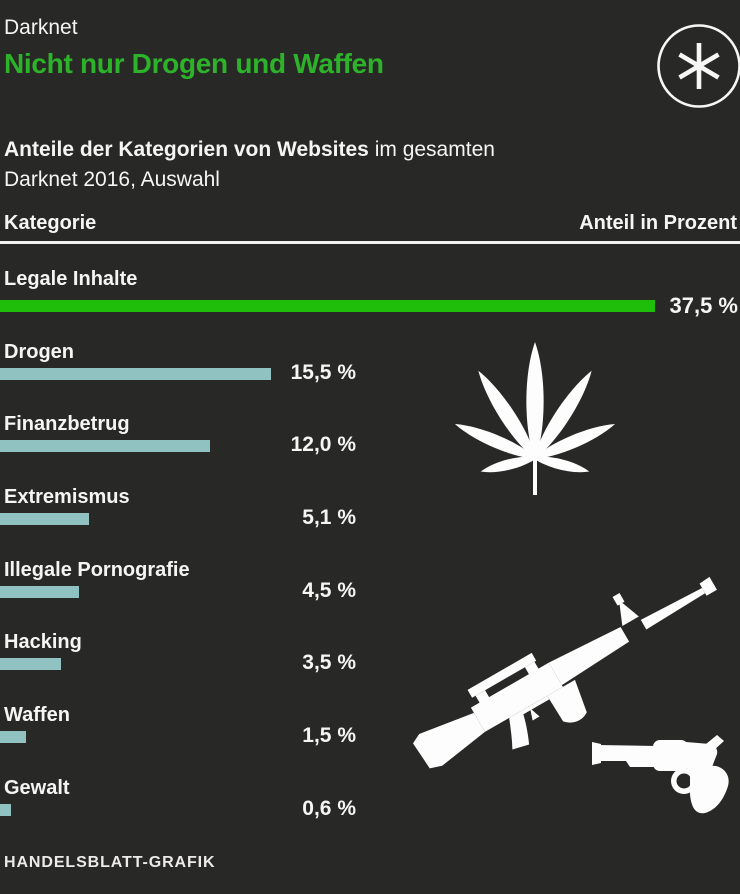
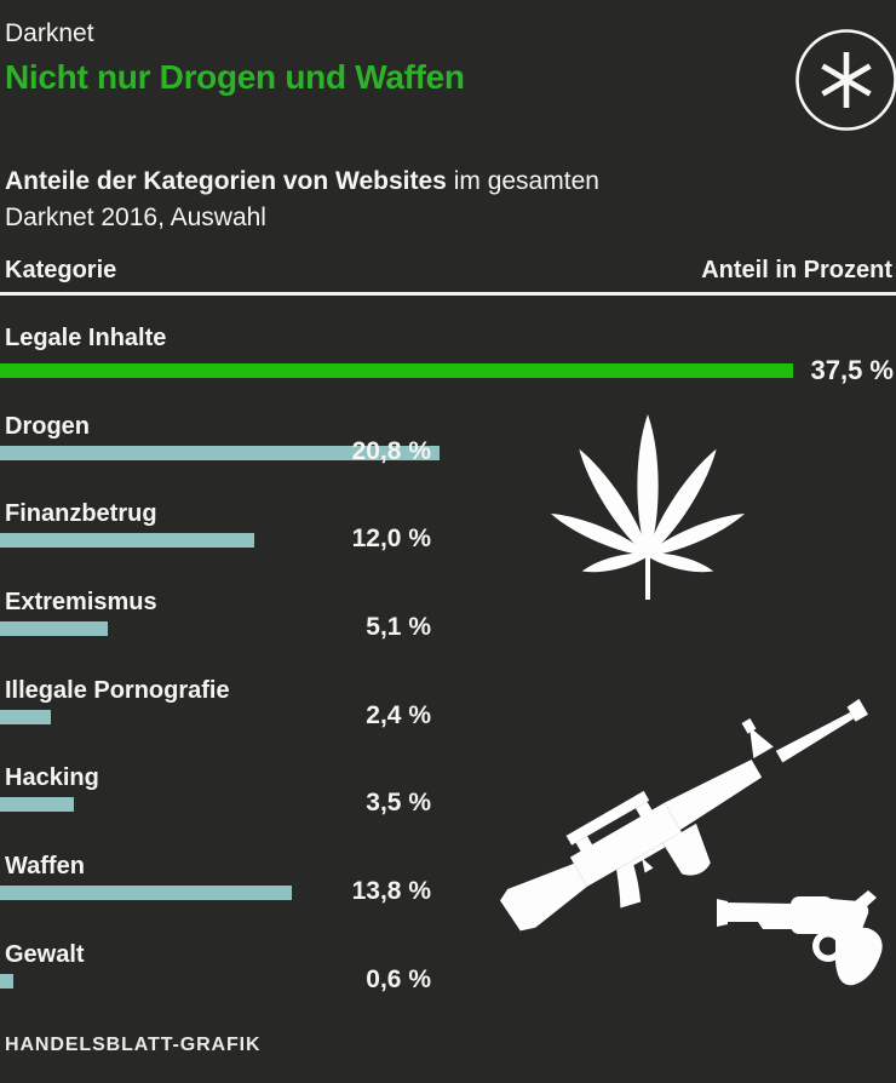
Drogen: 15,5 -> 20,8
Illegale Pornografie: 4,5 -> 2,4
Waffen: 1,5 -> 13,8
